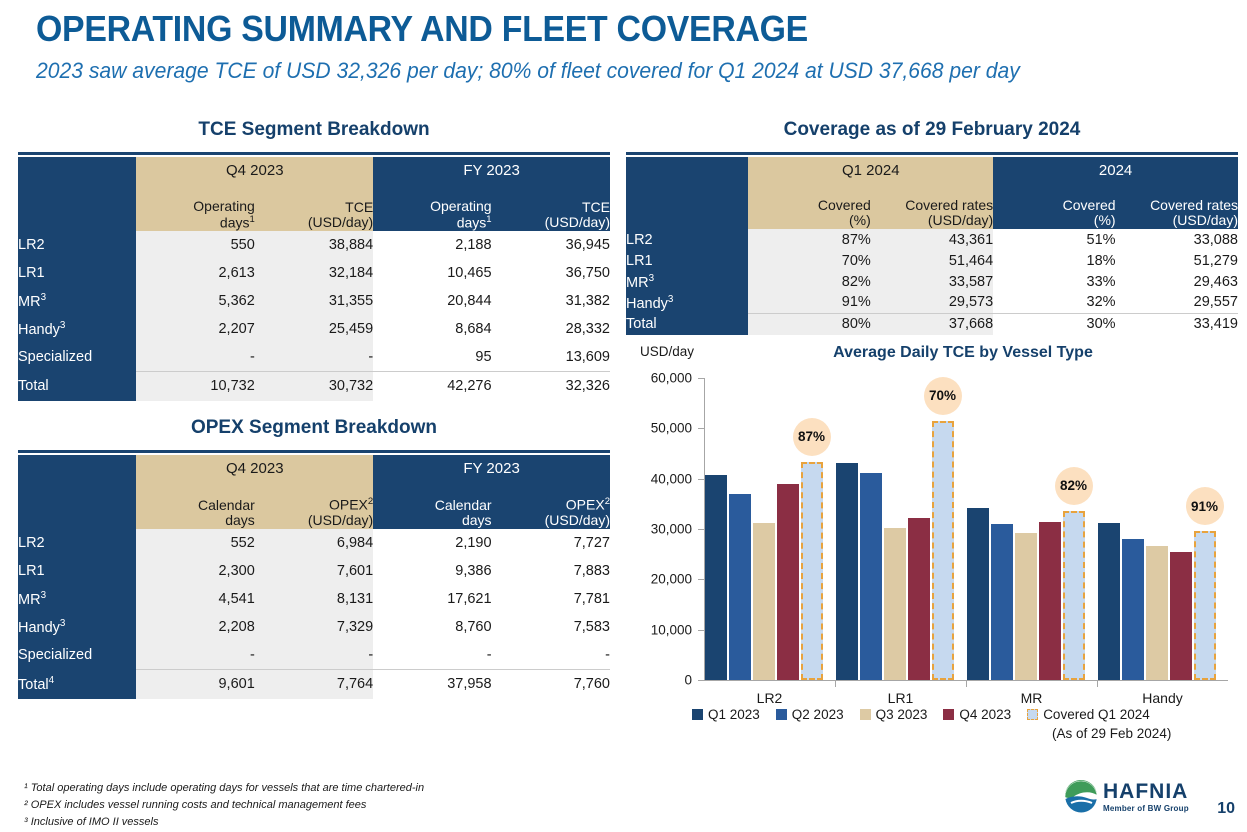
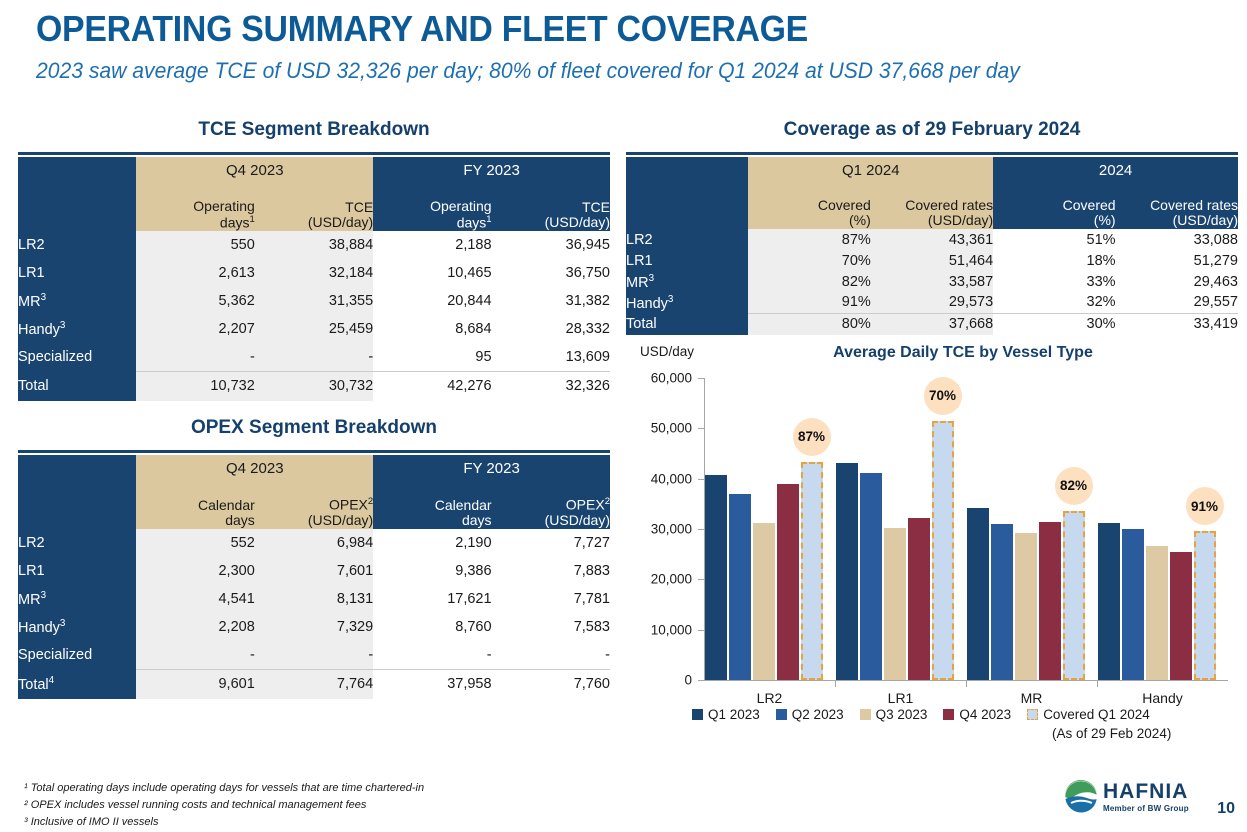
Q2 2023/Handy: 28000 -> 30000
